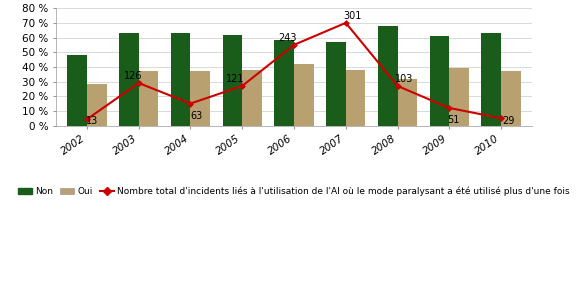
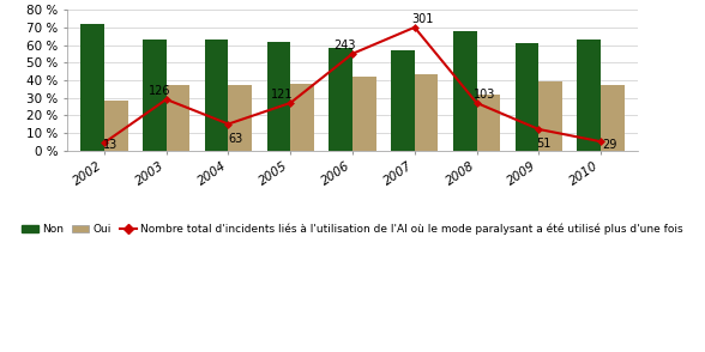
Non/2002: 48 % -> 72 %
Oui/2007: 38 % -> 43 %
